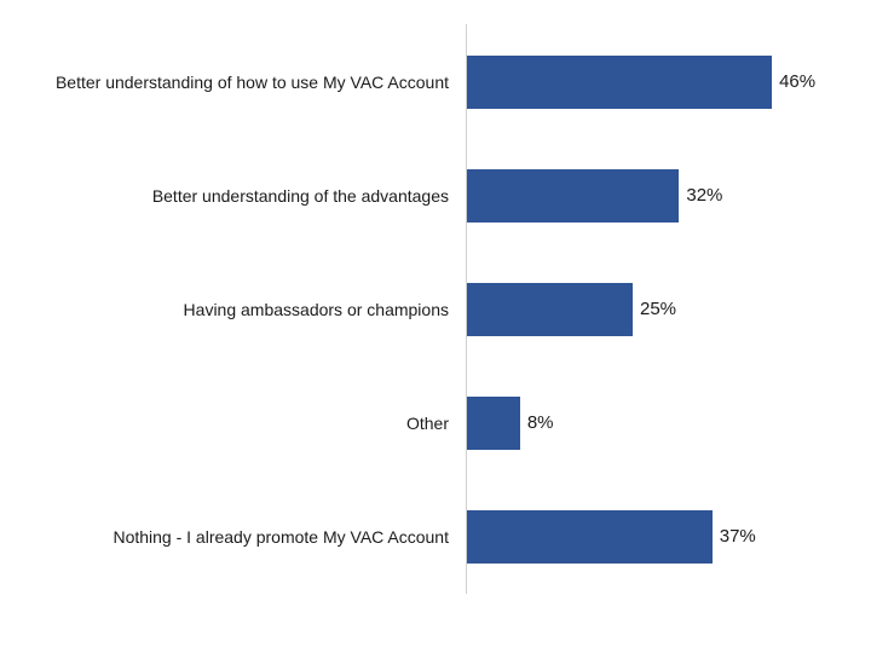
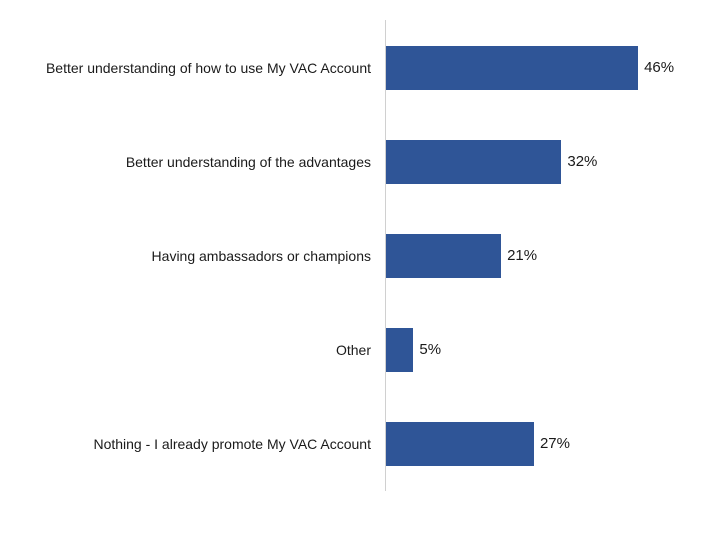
Having ambassadors or champions: 25% -> 21%
Other: 8% -> 5%
Nothing - I already promote My VAC Account: 37% -> 27%
